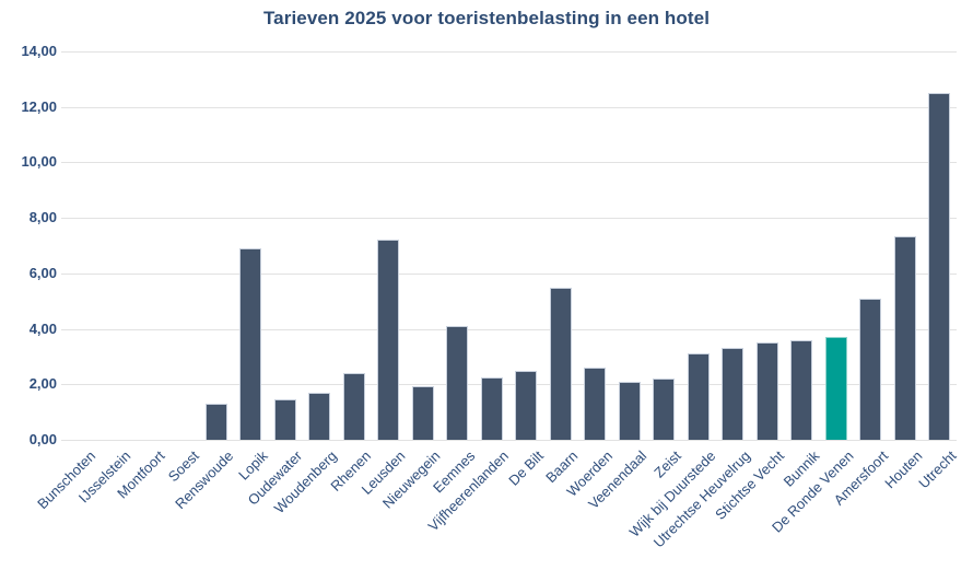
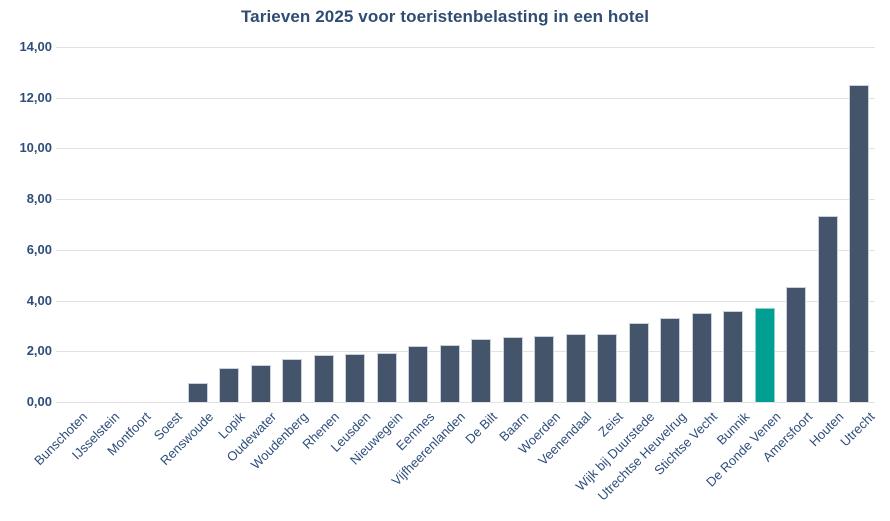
Renswoude: 1,3 -> 0,8
Lopik: 6,9 -> 1,4
Rhenen: 2,4 -> 1,9
Leusden: 7,2 -> 1,9
Eemnes: 4,1 -> 2,2
Baarn: 5,5 -> 2,5
Veenendaal: 2,1 -> 2,7
Zeist: 2,2 -> 2,7
Amersfoort: 5,1 -> 4,5
